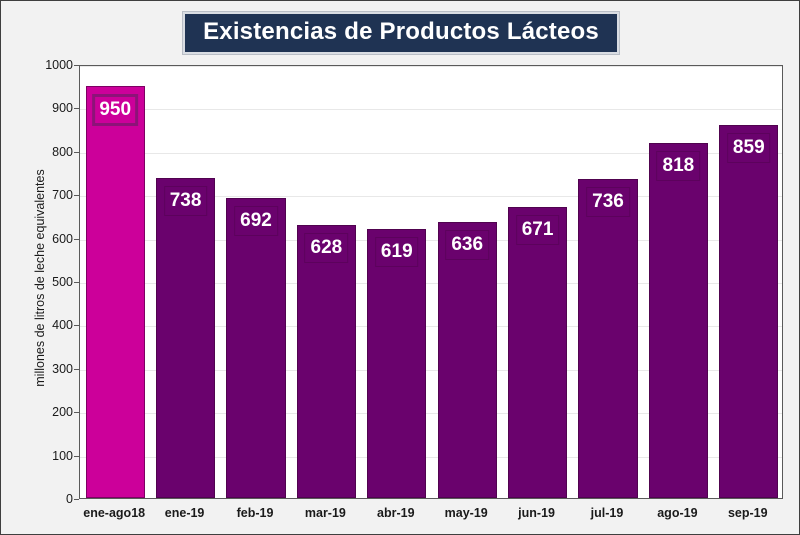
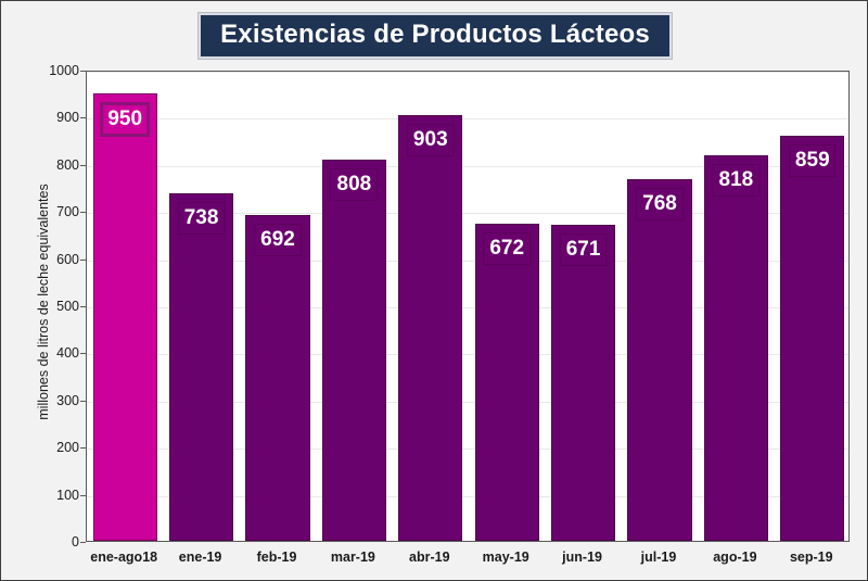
mar-19: 628 -> 808
abr-19: 619 -> 903
may-19: 636 -> 672
jul-19: 736 -> 768
